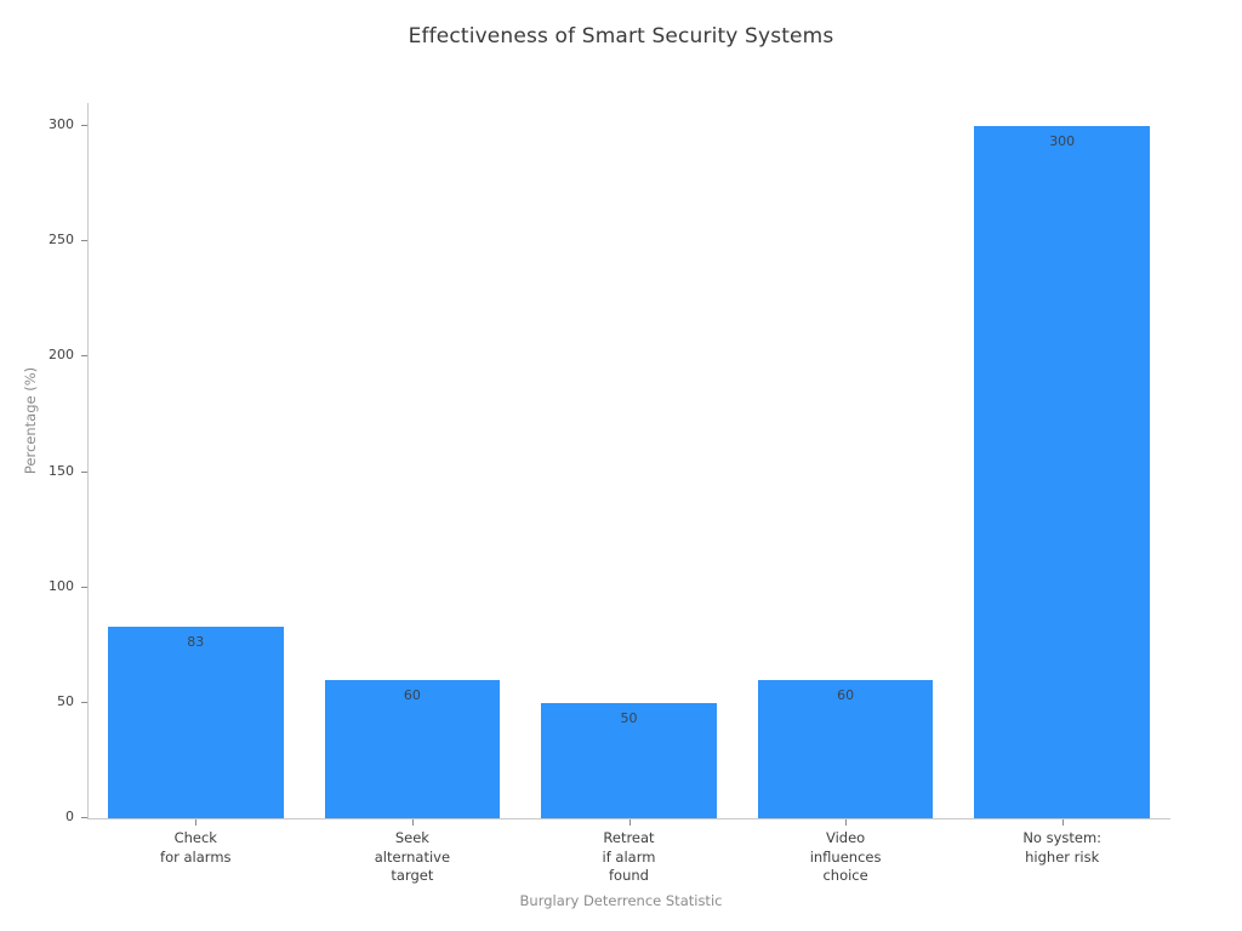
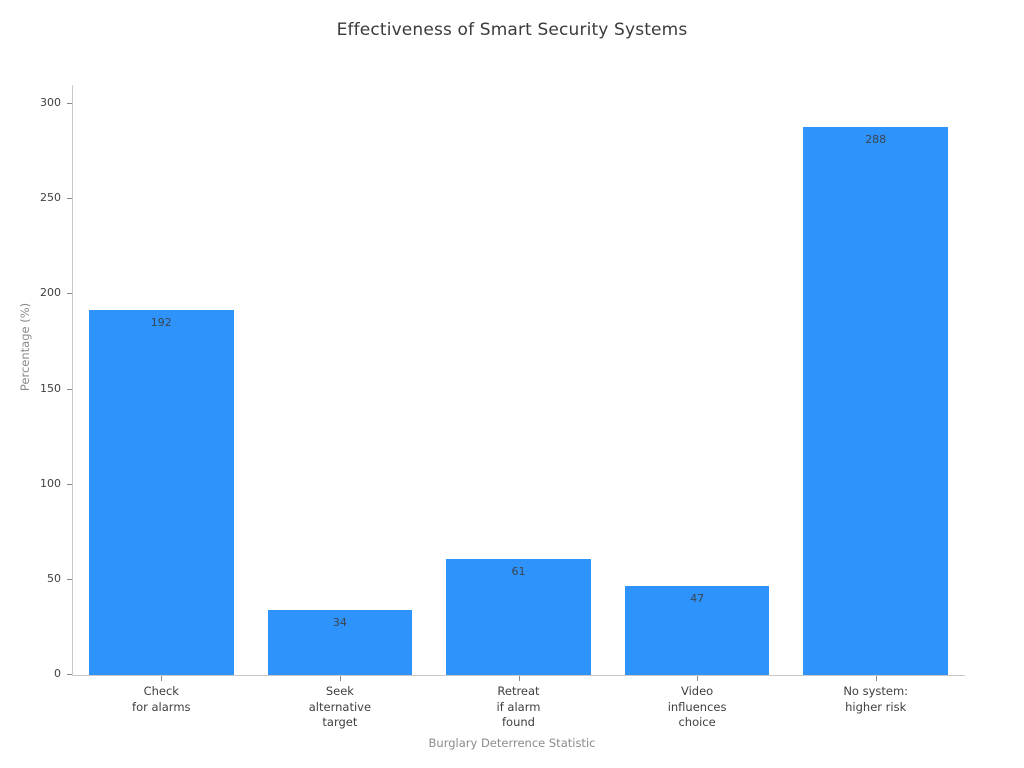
Check for alarms: 83 -> 192
Seek alternative target: 60 -> 34
Retreat if alarm found: 50 -> 61
Video influences choice: 60 -> 47
No system: higher risk: 300 -> 288
